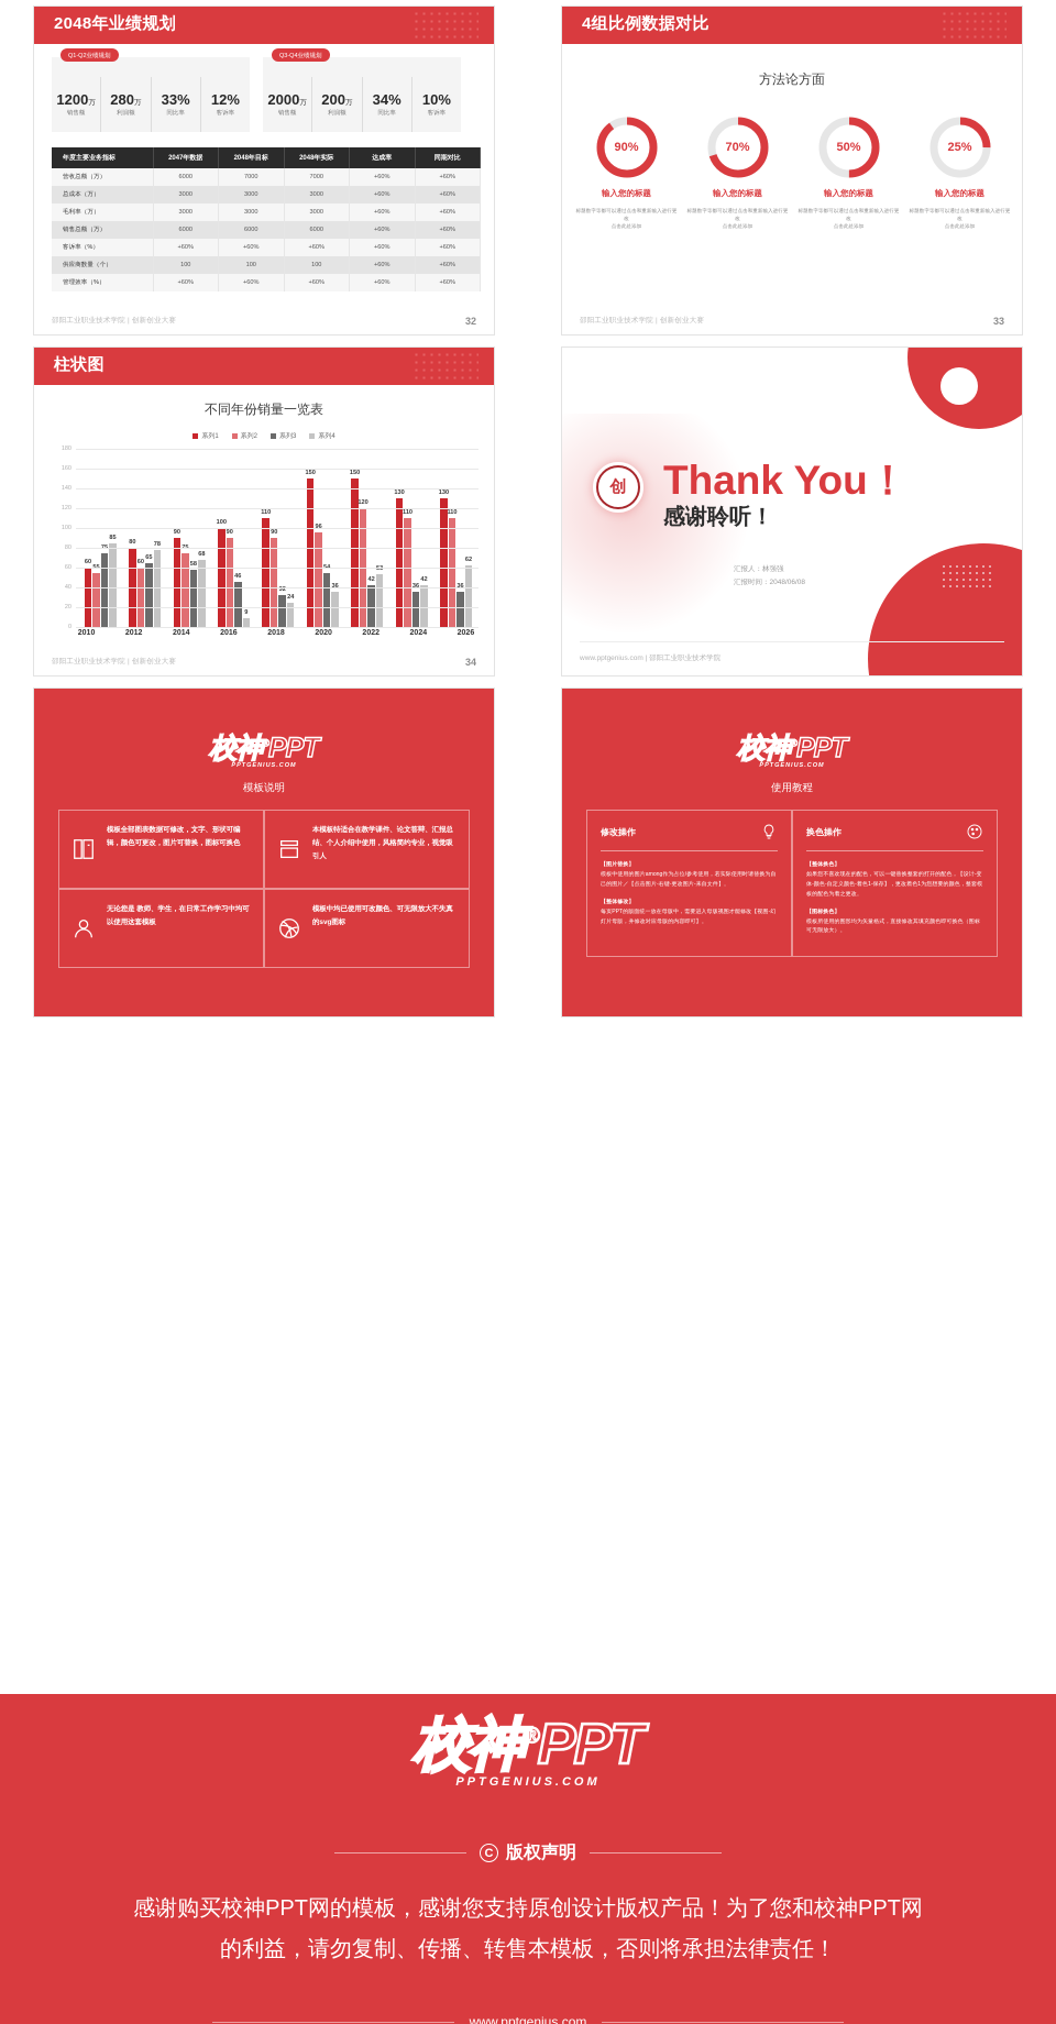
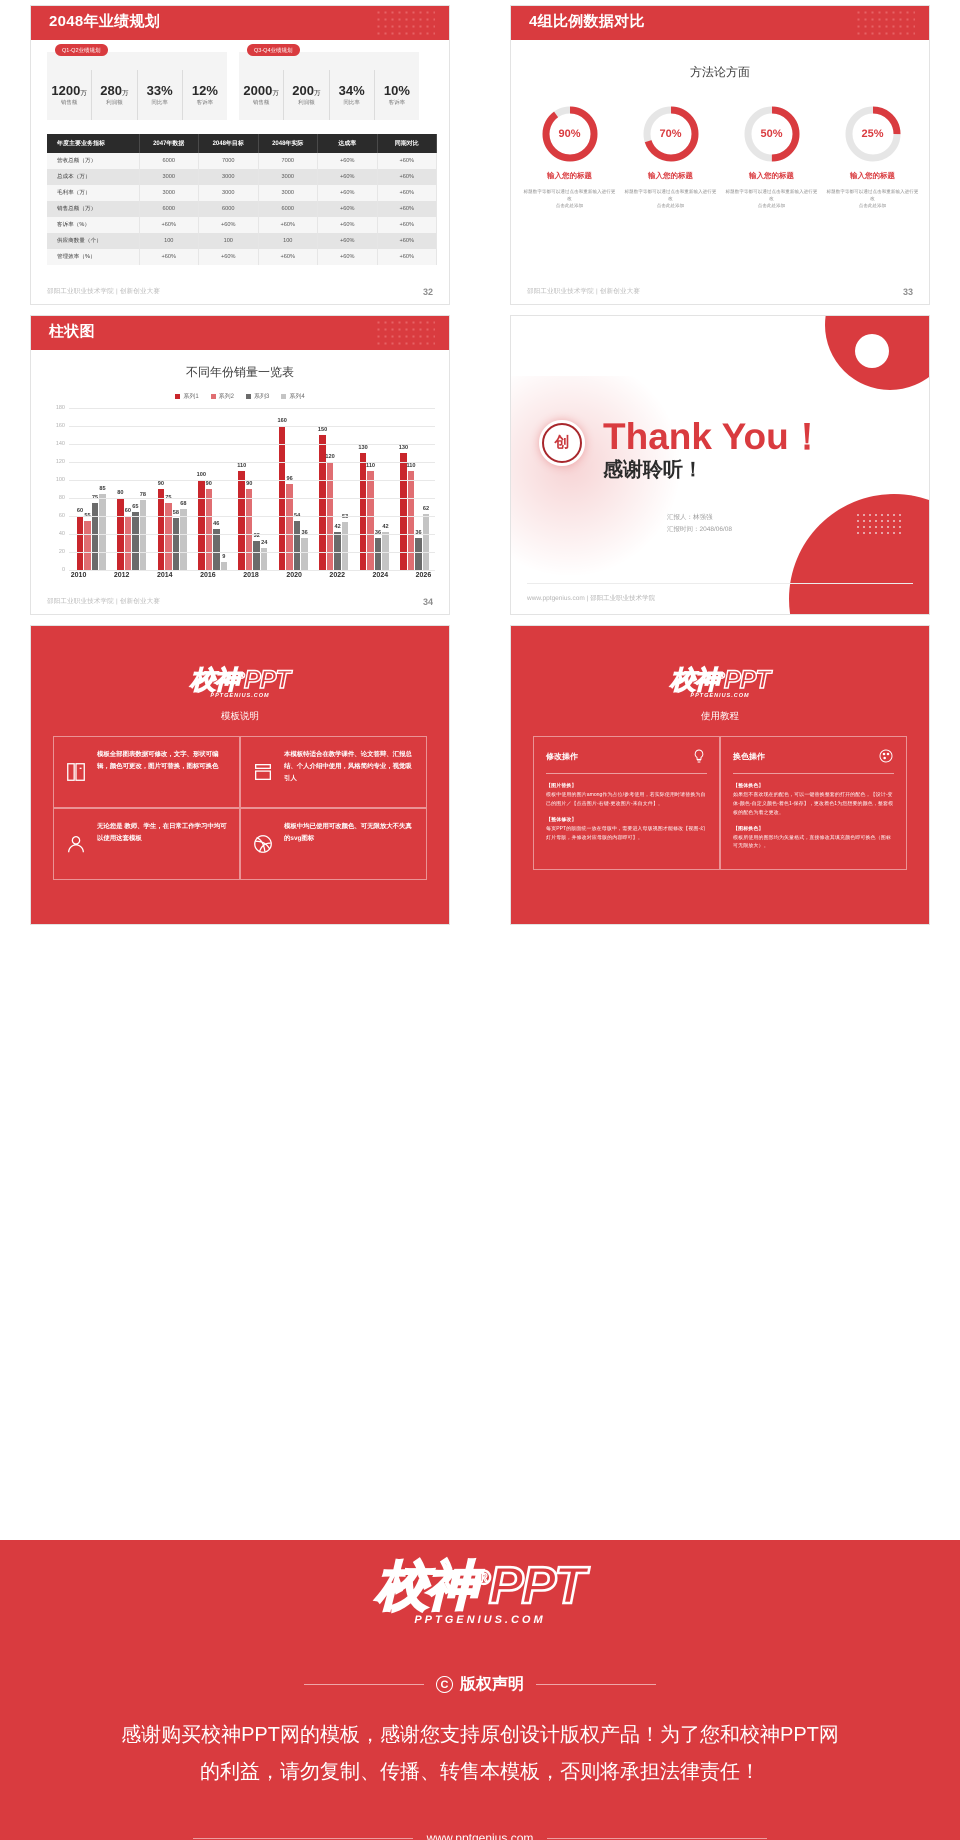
系列1/2020: 150 -> 160
